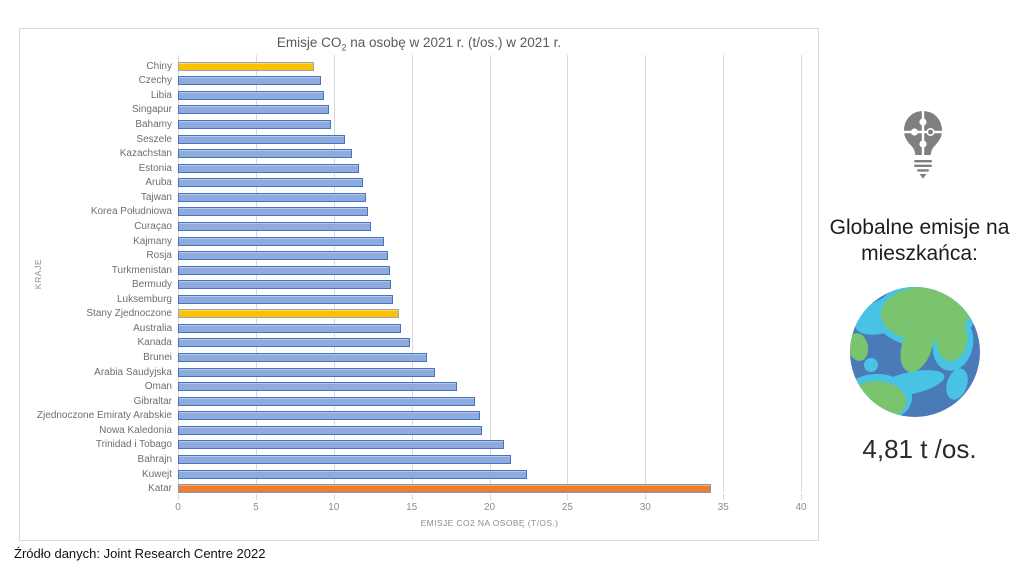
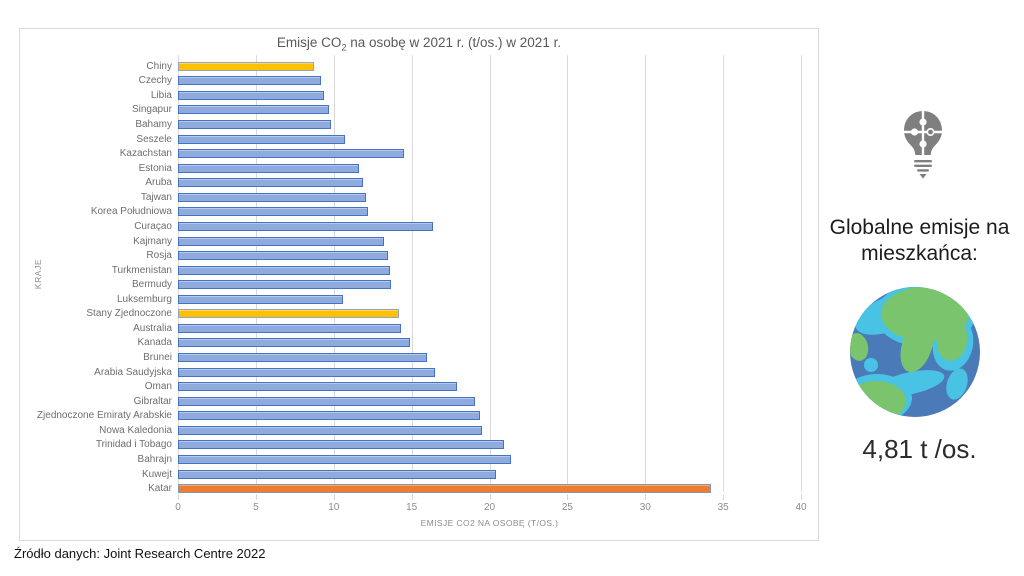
Kazachstan: 11.2 -> 14.5
Curaçao: 12.4 -> 16.4
Luksemburg: 13.8 -> 10.6
Kuwejt: 22.4 -> 20.4
